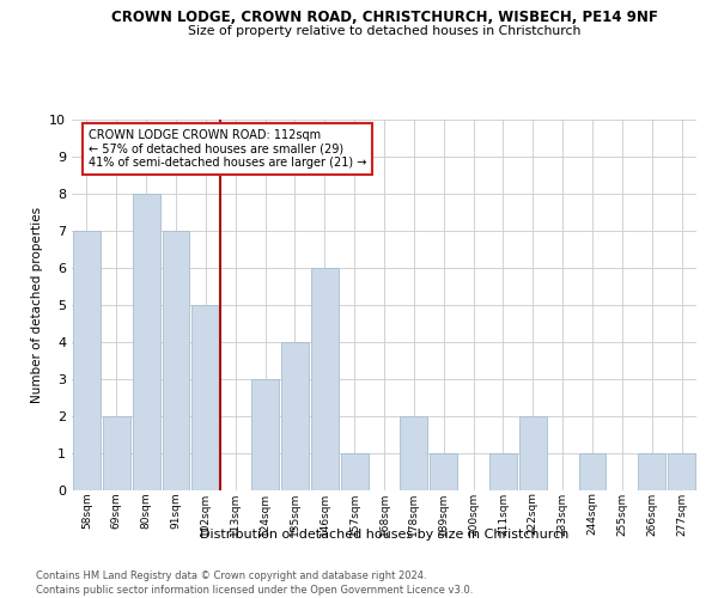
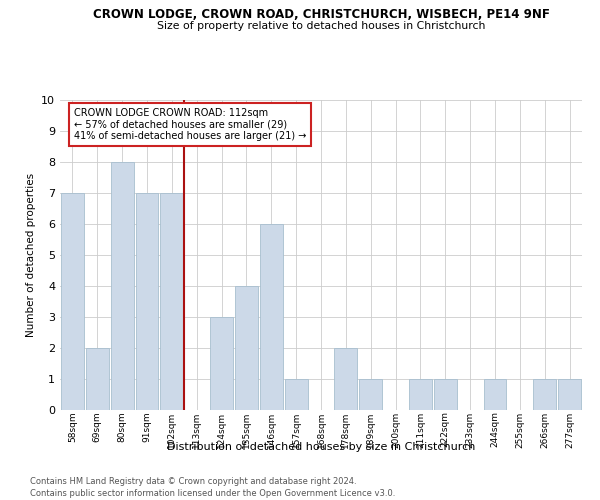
102sqm: 5 -> 7
222sqm: 2 -> 1
